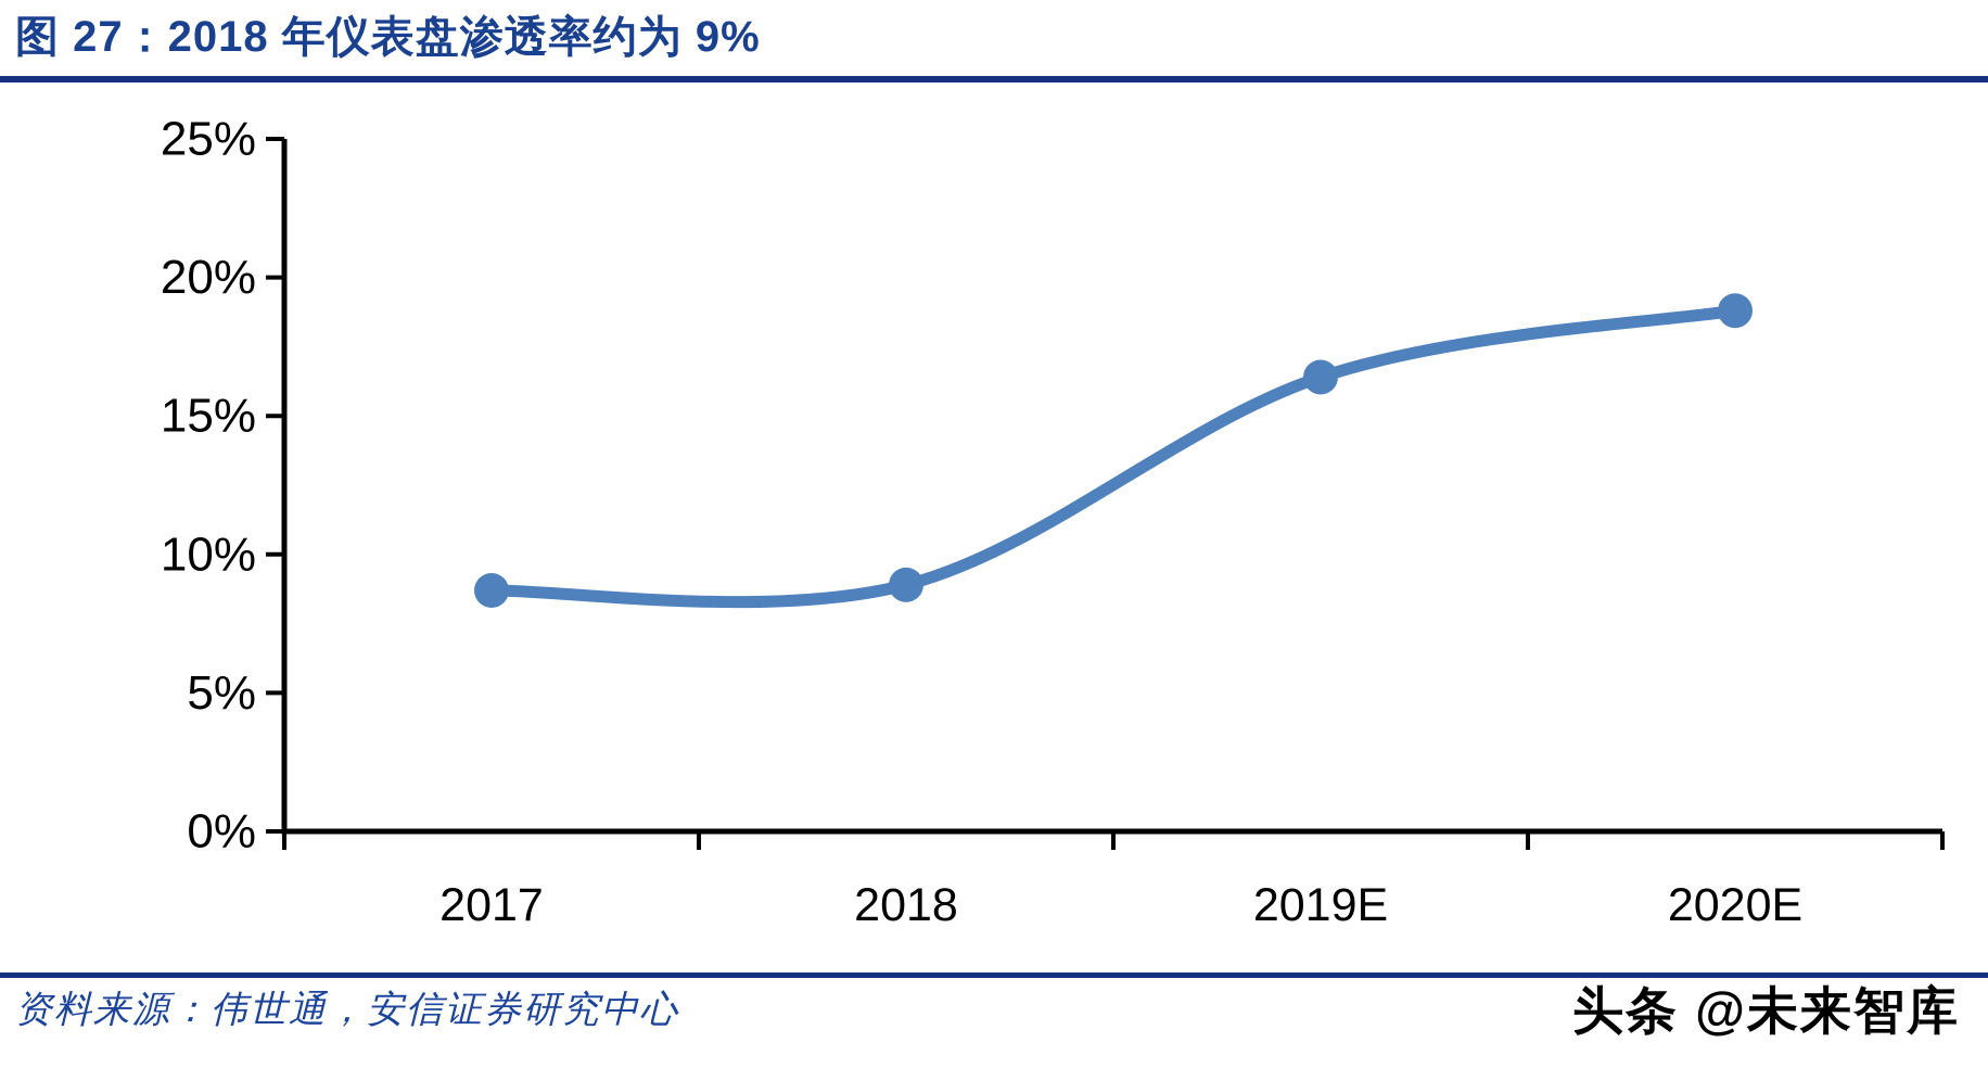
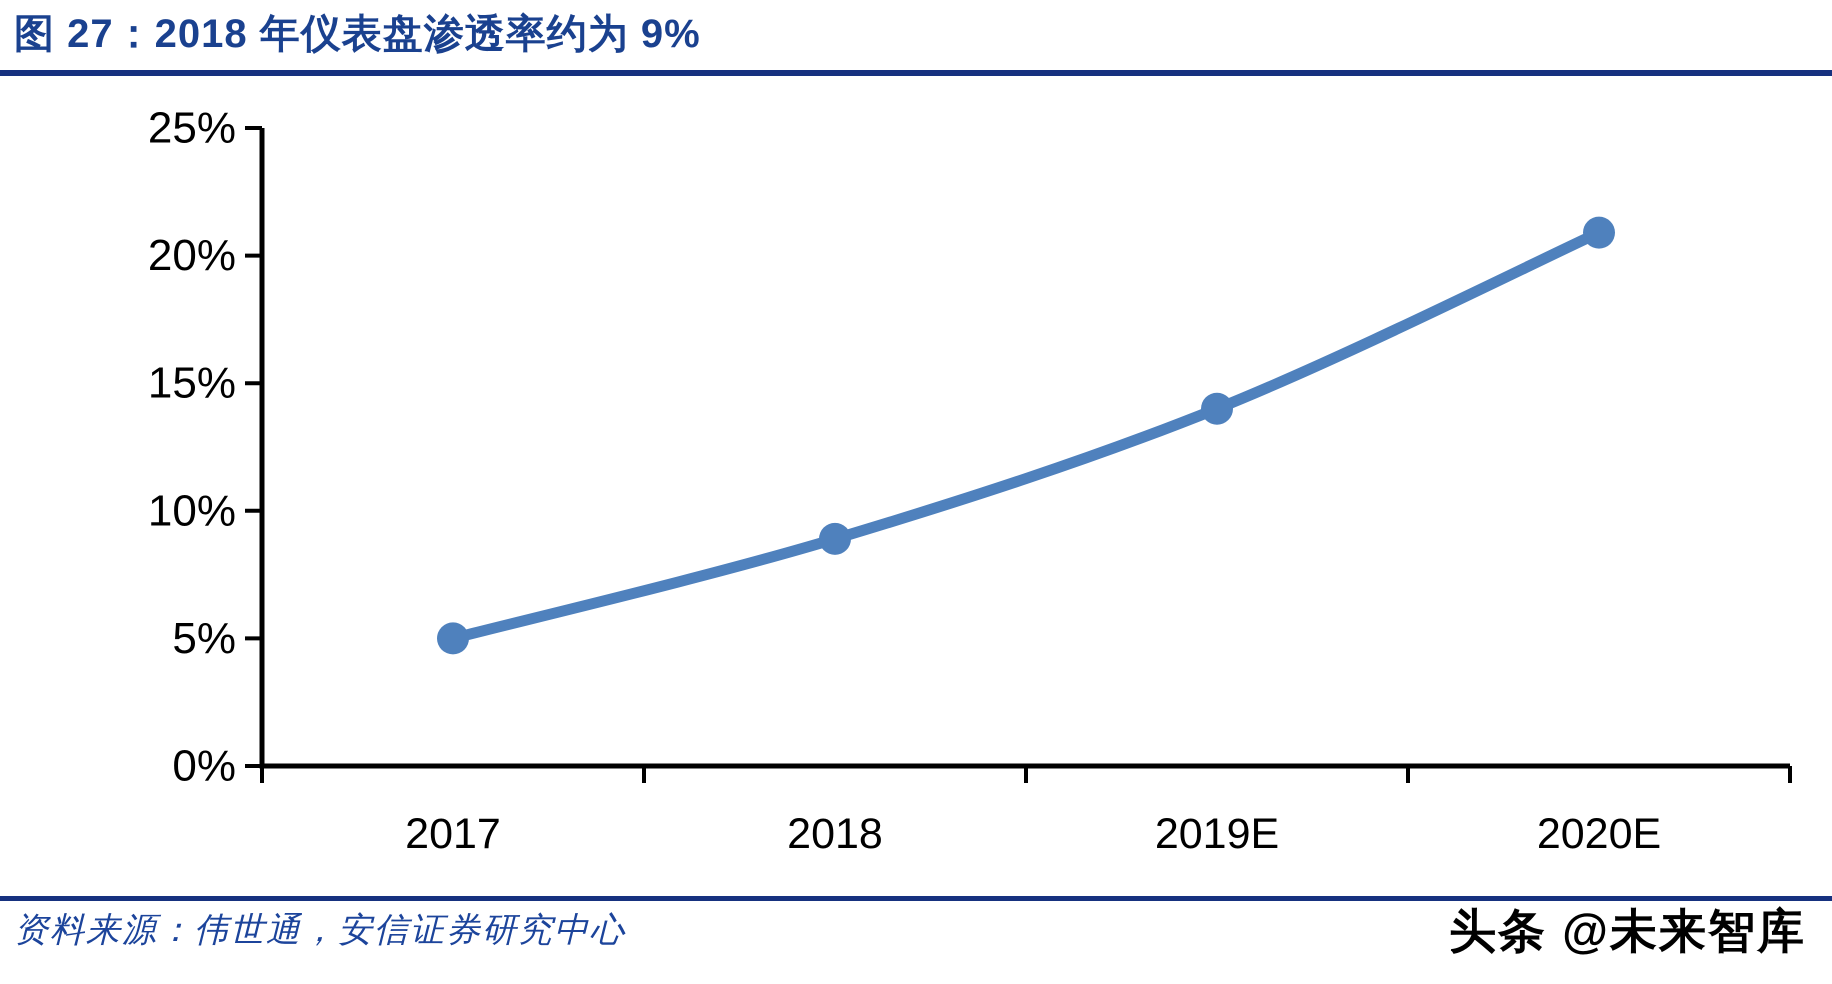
2017: 8.7% -> 5.0%
2019E: 16.4% -> 14.0%
2020E: 18.8% -> 20.9%
